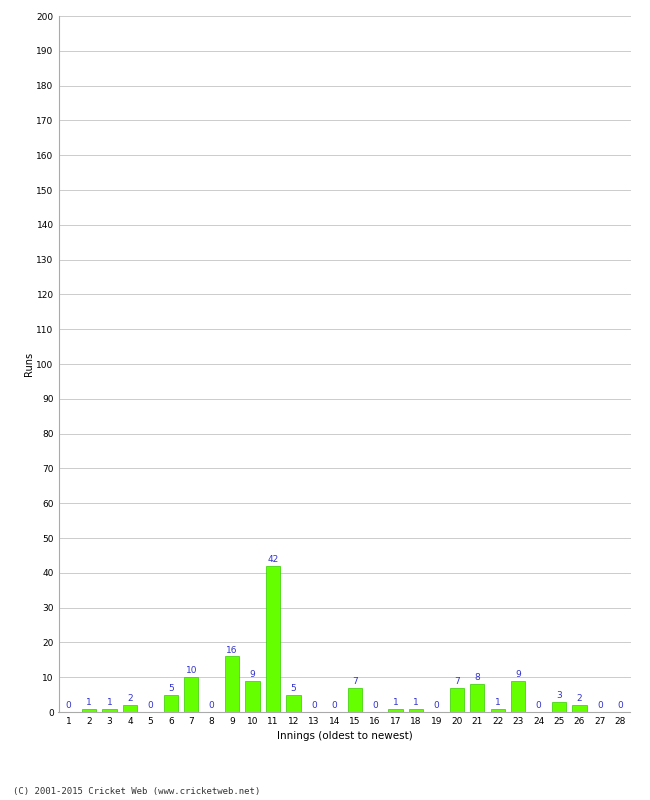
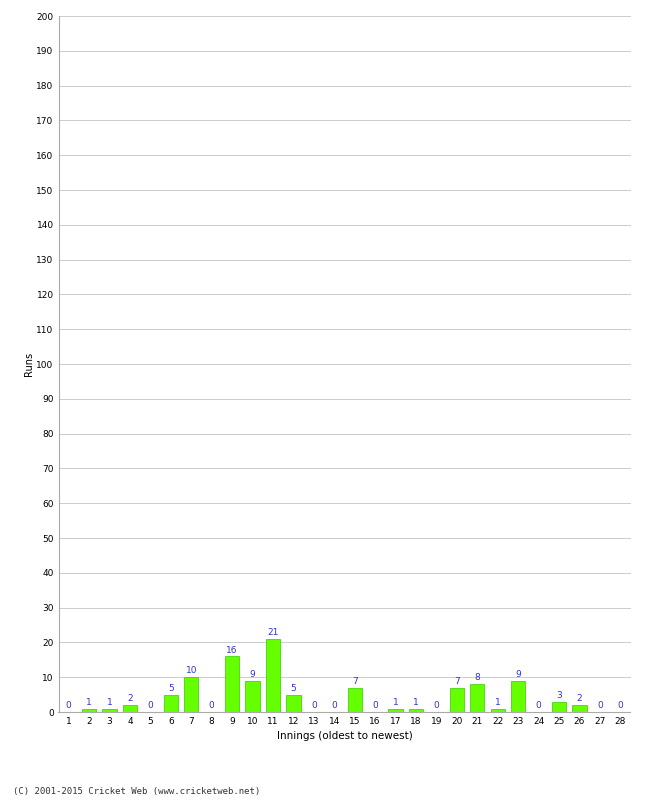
11: 42 -> 21
